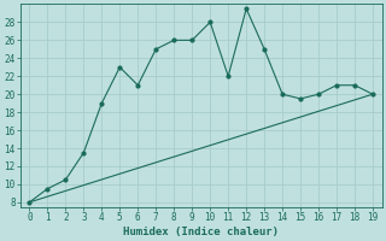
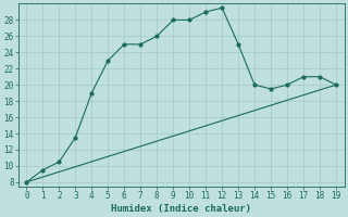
6: 21.0 -> 25.0
9: 26.0 -> 28.0
11: 22.0 -> 29.0
